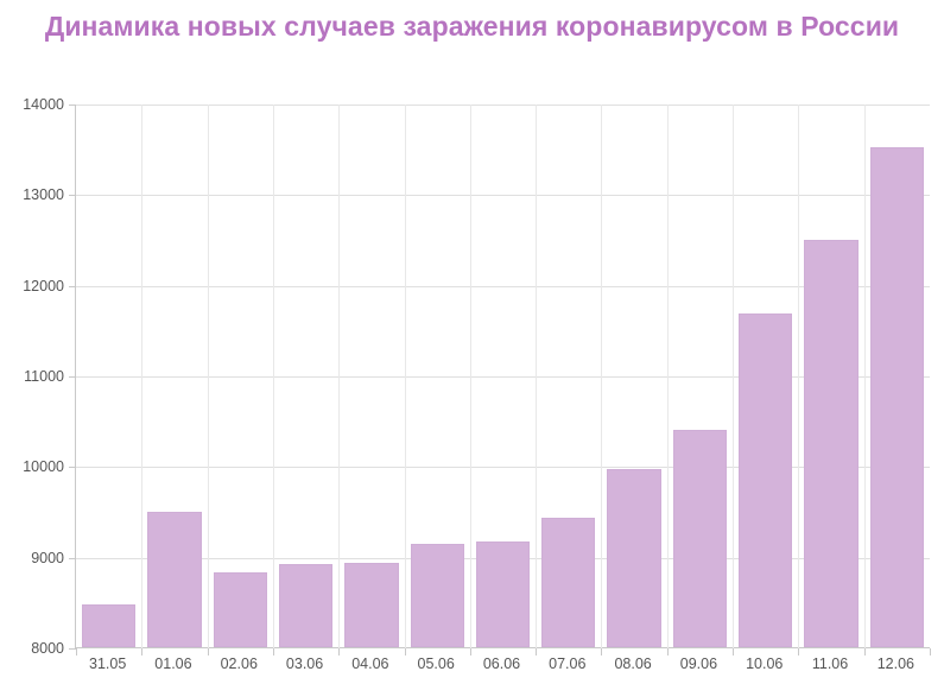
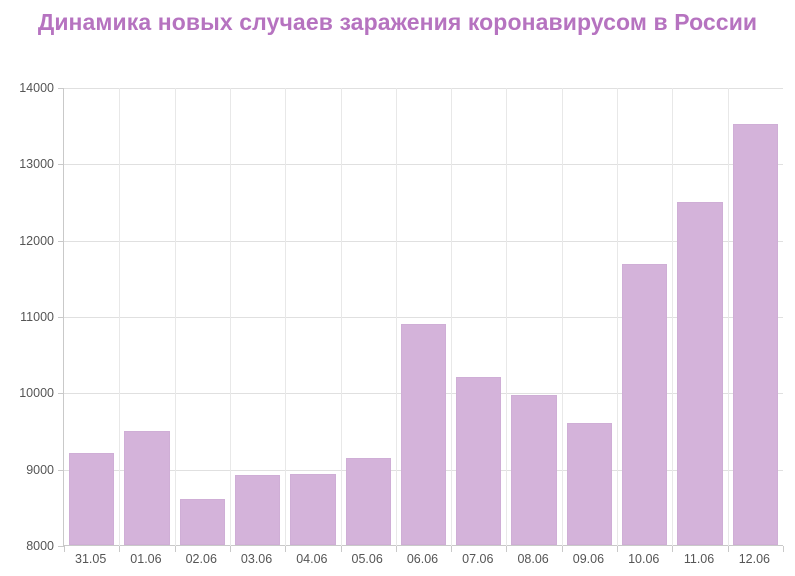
31.05: 8500 -> 9200
02.06: 8800 -> 8600
06.06: 9200 -> 10900
07.06: 9400 -> 10200
09.06: 10400 -> 9600
